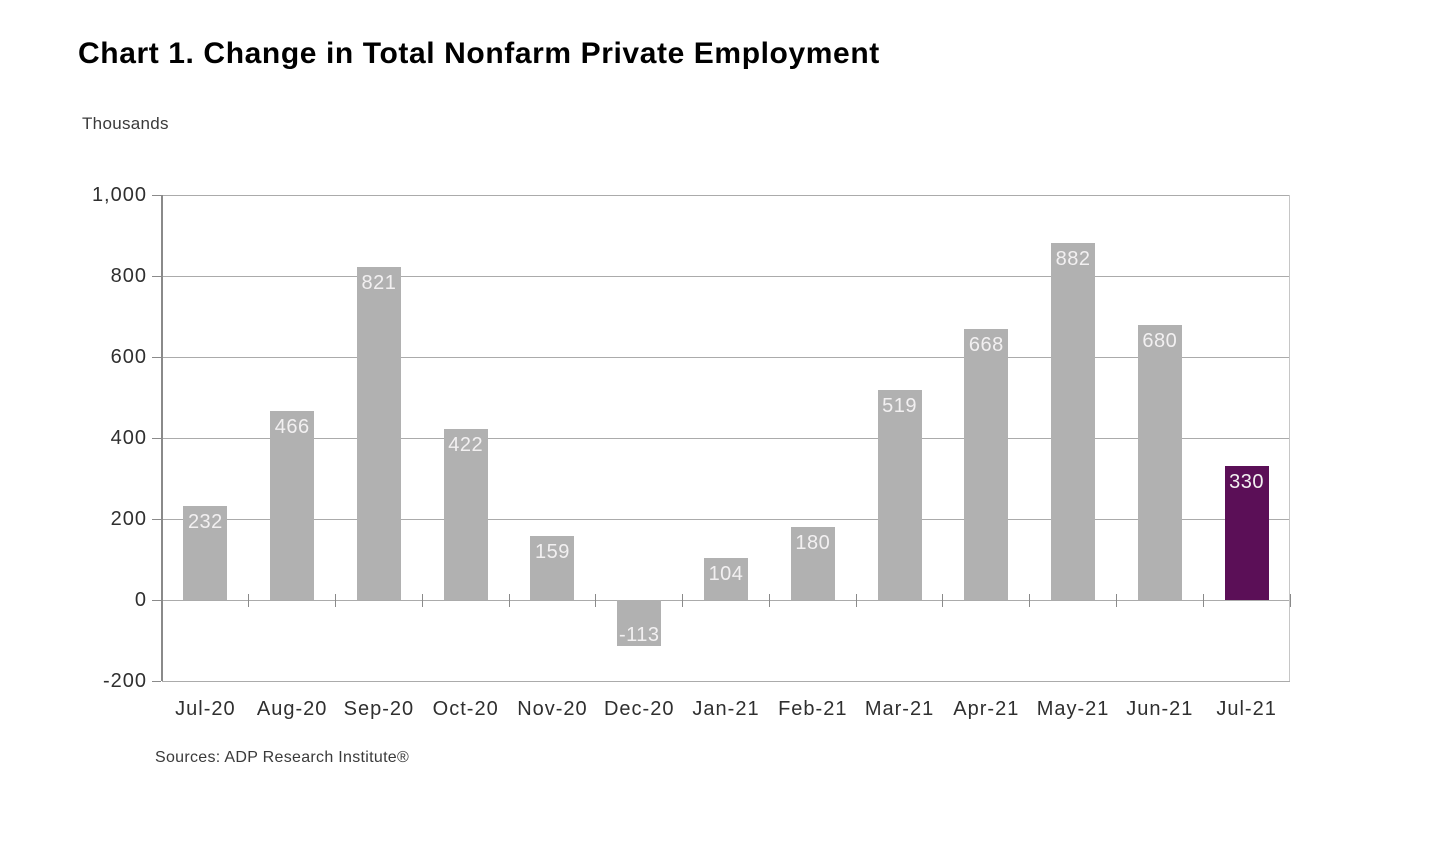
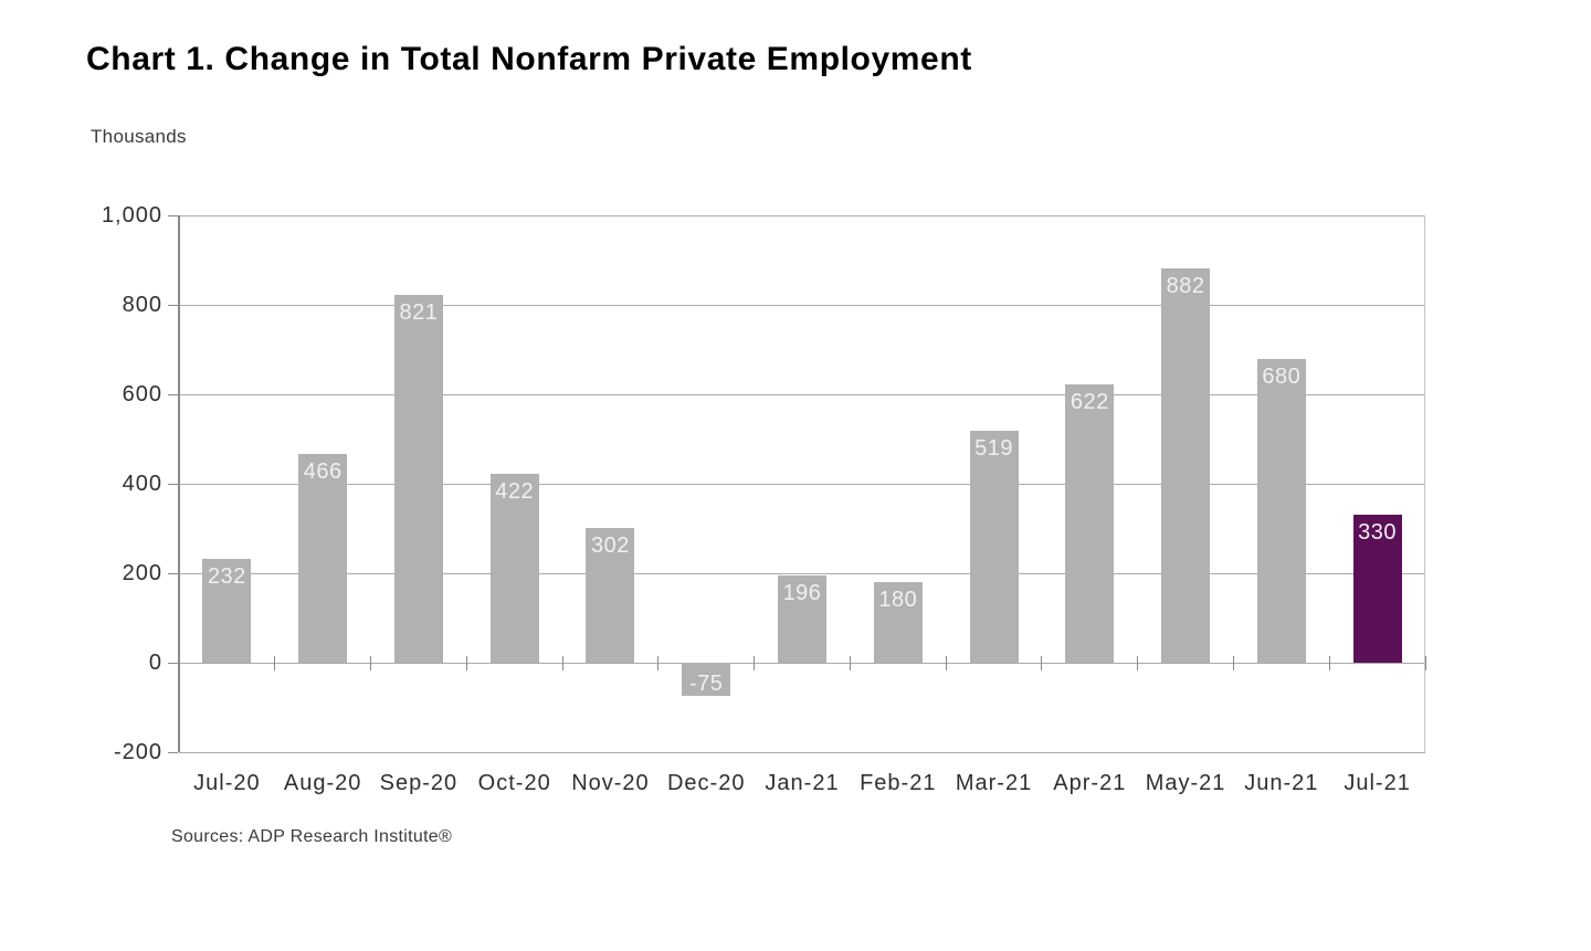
Nov-20: 159 -> 302
Dec-20: -113 -> -75
Jan-21: 104 -> 196
Apr-21: 668 -> 622
